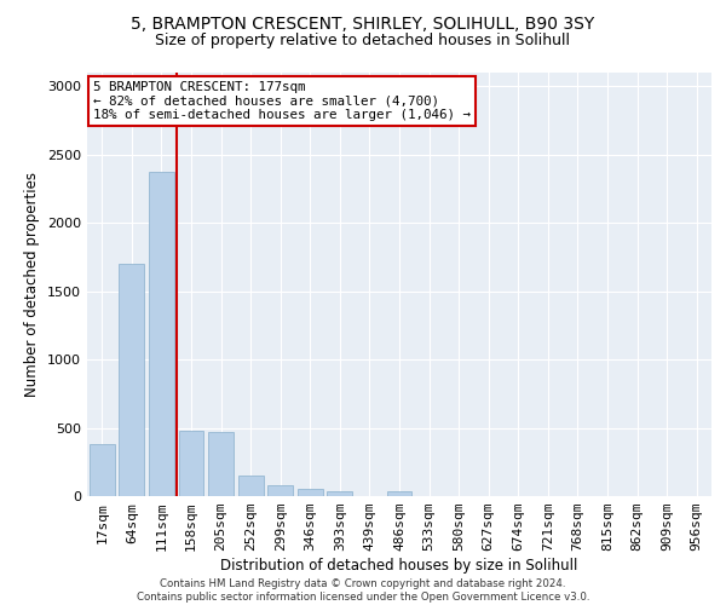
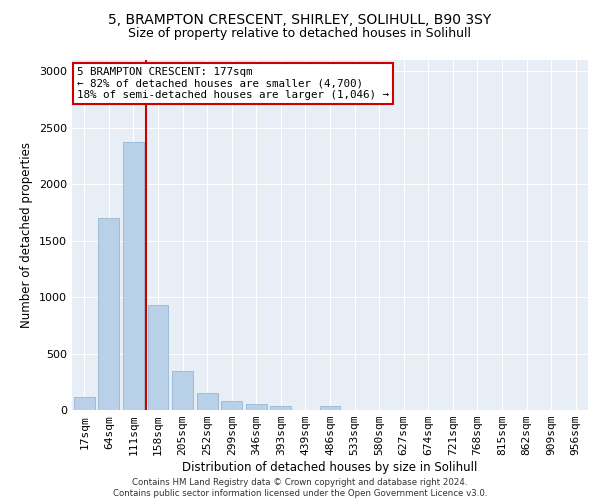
17sqm: 380 -> 120
158sqm: 480 -> 930
205sqm: 470 -> 340
